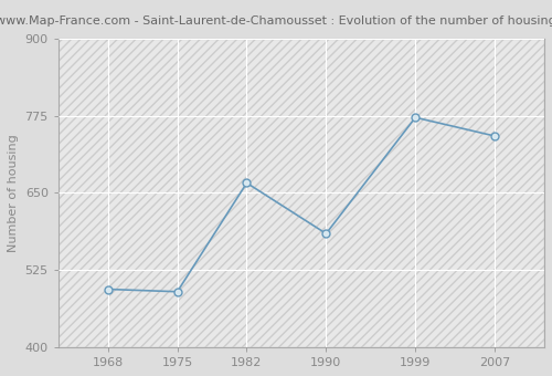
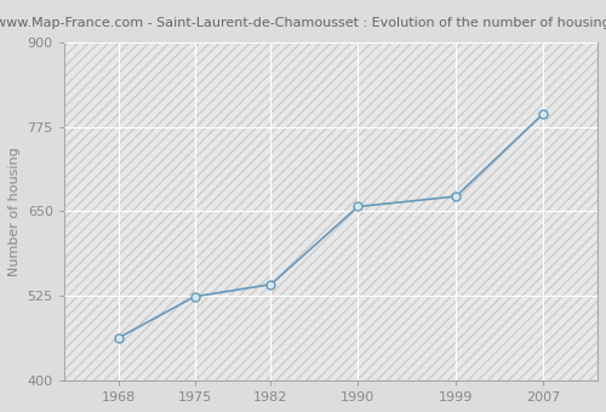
1968: 494 -> 463
1975: 490 -> 524
1982: 666 -> 542
1990: 584 -> 657
1999: 772 -> 672
2007: 742 -> 794
